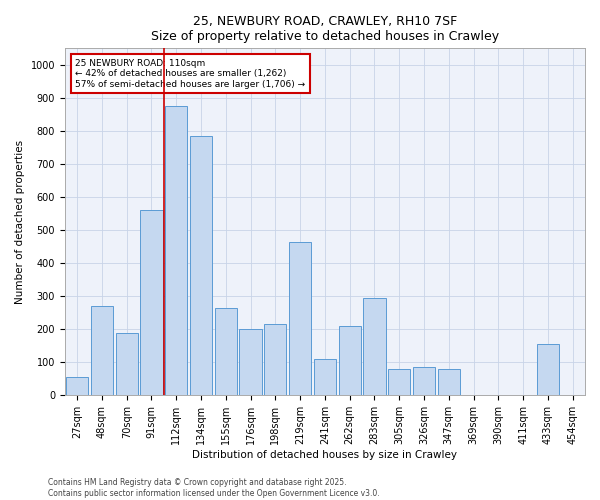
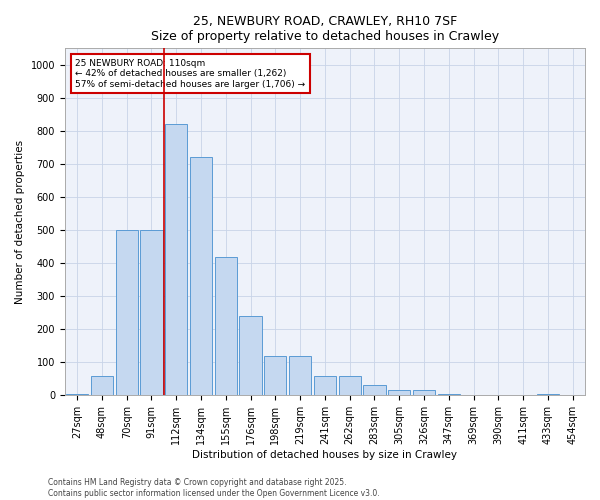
27sqm: 55 -> 5
48sqm: 270 -> 60
70sqm: 190 -> 500
91sqm: 560 -> 500
112sqm: 875 -> 820
134sqm: 785 -> 720
155sqm: 265 -> 420
176sqm: 200 -> 240
198sqm: 215 -> 120
219sqm: 465 -> 120
241sqm: 110 -> 60
262sqm: 210 -> 60
283sqm: 295 -> 30
305sqm: 80 -> 15
326sqm: 85 -> 15
347sqm: 80 -> 5
433sqm: 155 -> 5
